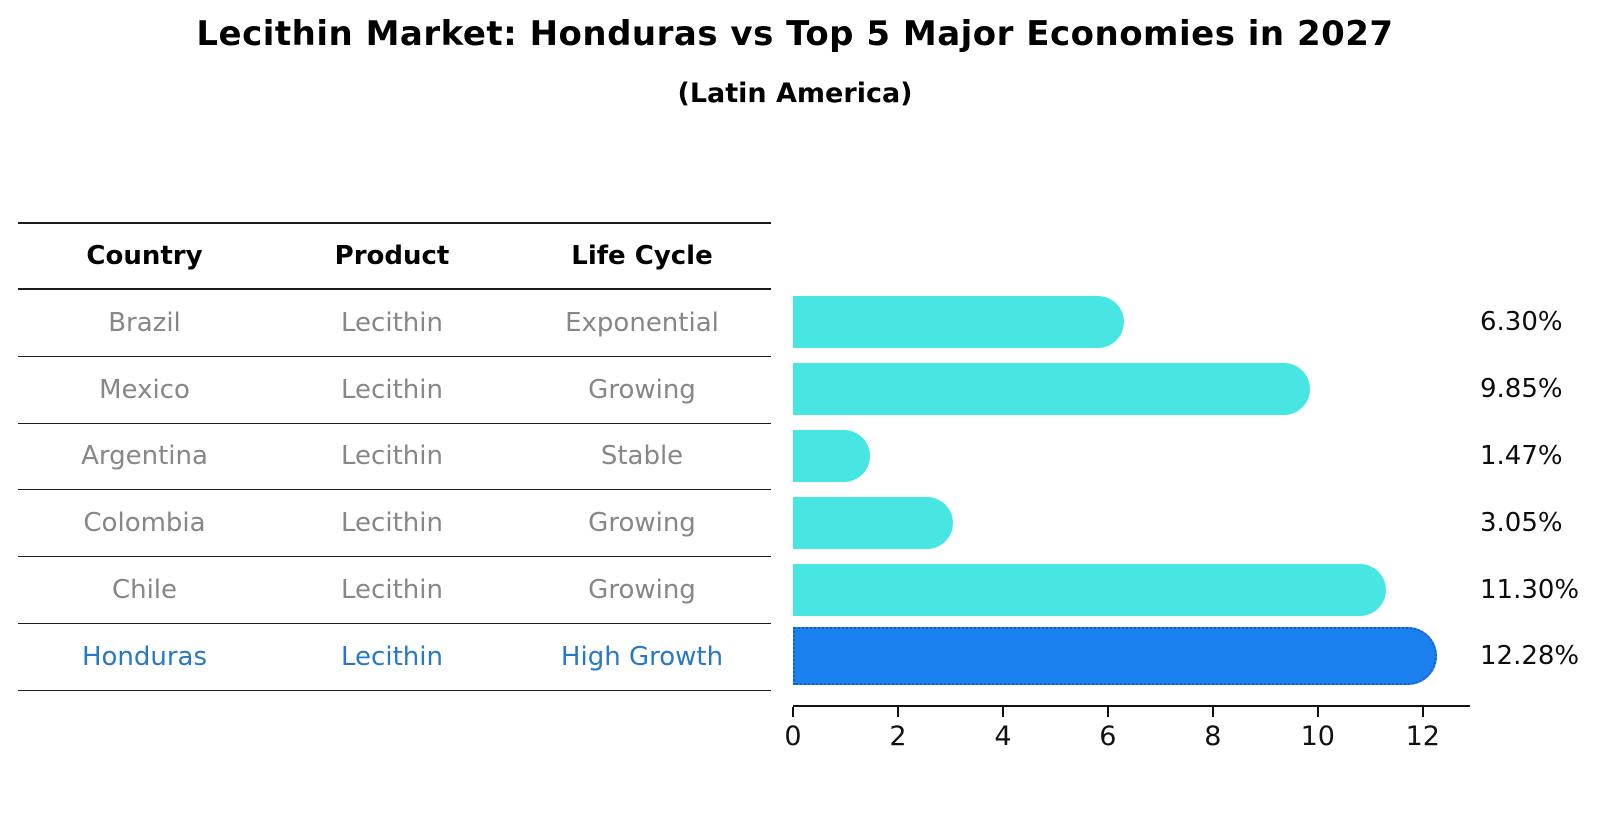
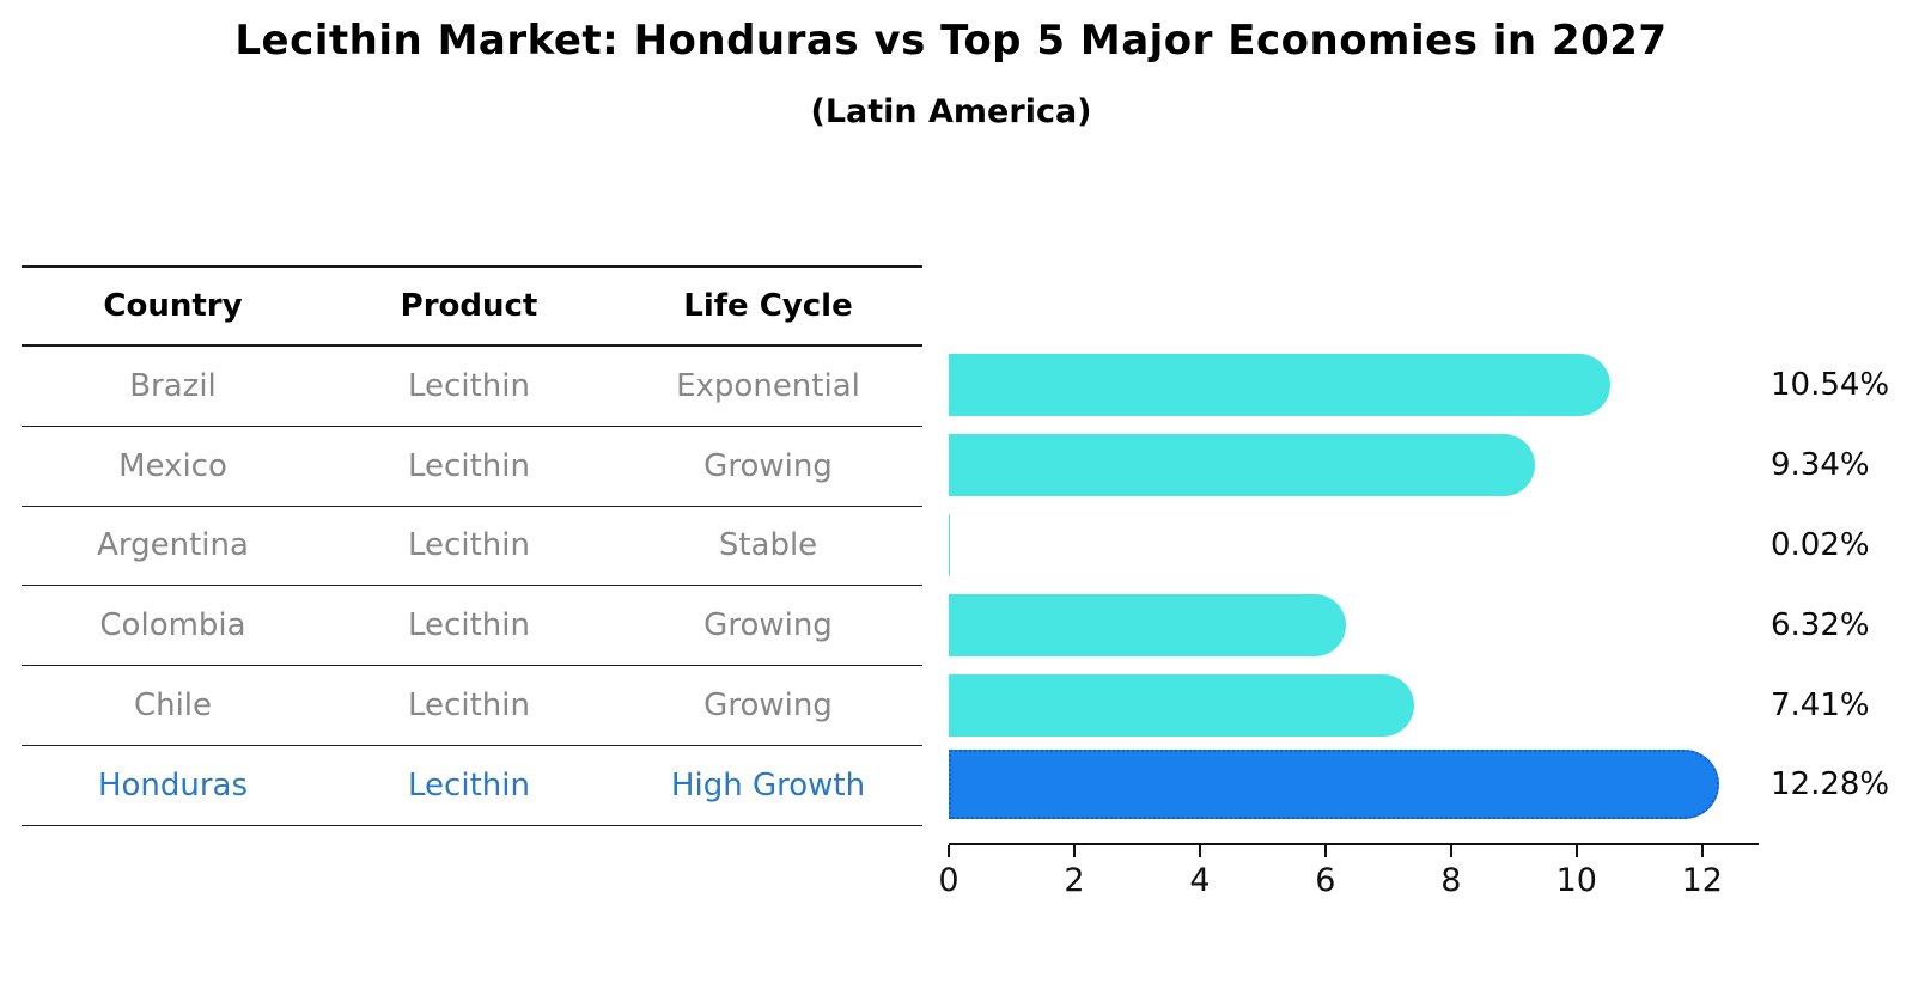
Brazil: 6.30% -> 10.54%
Mexico: 9.85% -> 9.34%
Argentina: 1.47% -> 0.02%
Colombia: 3.05% -> 6.32%
Chile: 11.30% -> 7.41%
